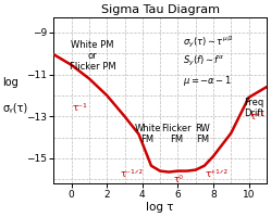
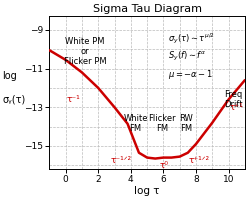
10: -12.1 -> -12.6
